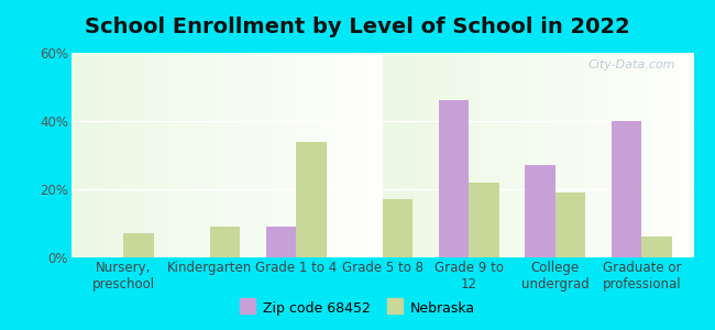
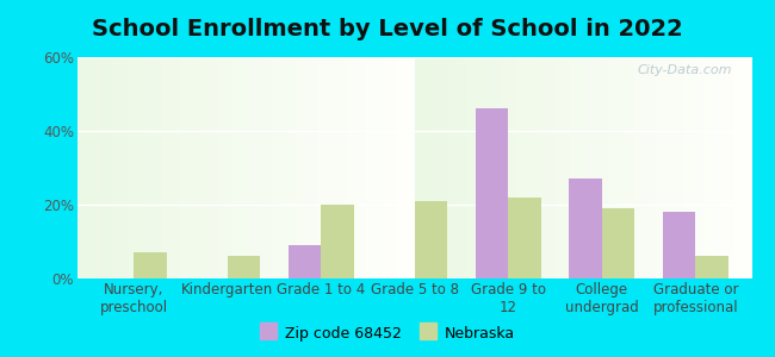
Nebraska/Kindergarten: 9% -> 6%
Nebraska/Grade 1 to 4: 34% -> 20%
Nebraska/Grade 5 to 8: 17% -> 21%
Zip code 68452/Graduate or professional: 40% -> 18%
